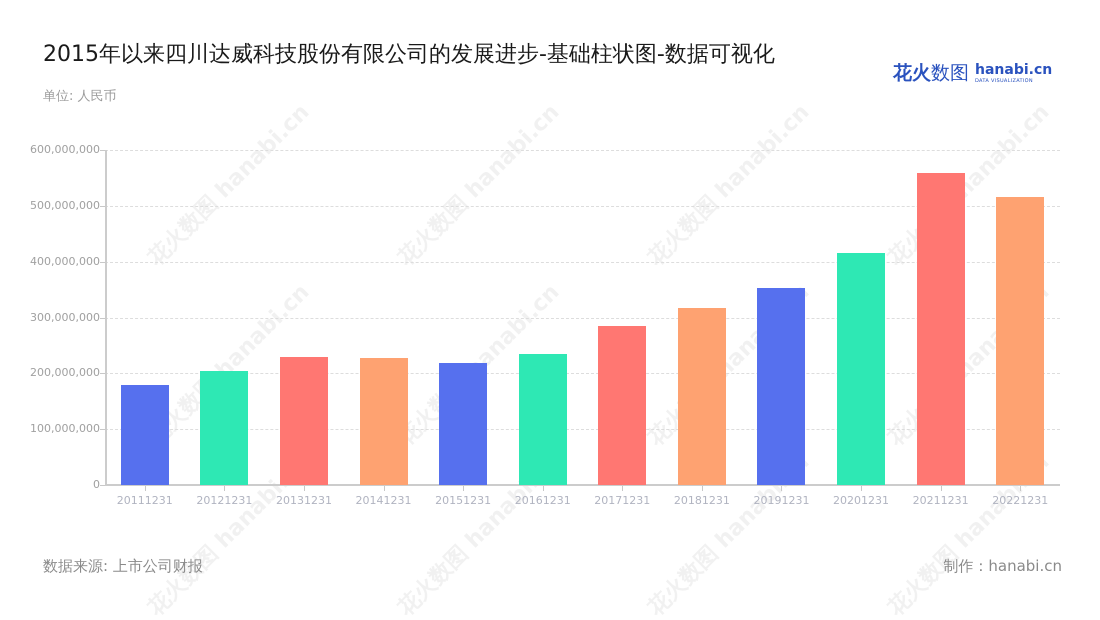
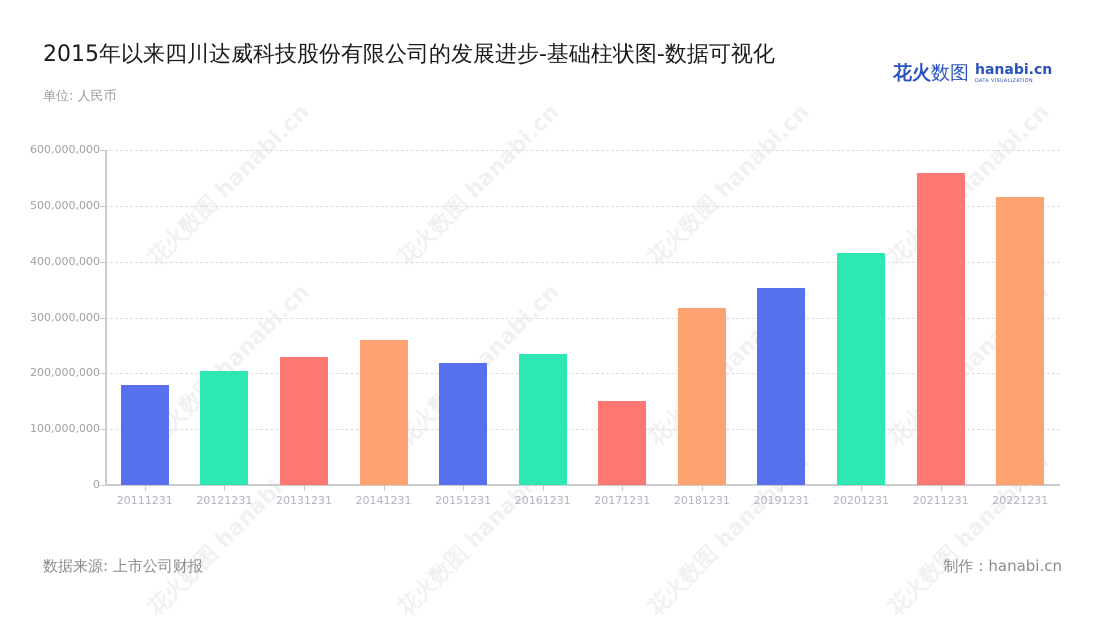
20141231: 230000000 -> 260000000
20171231: 280000000 -> 150000000
